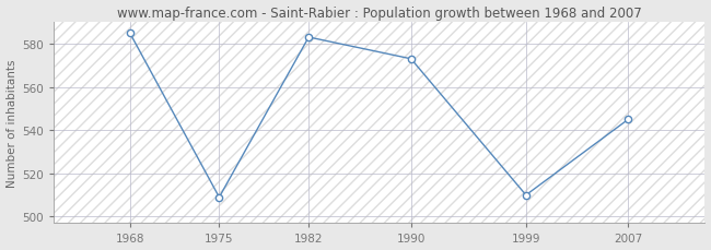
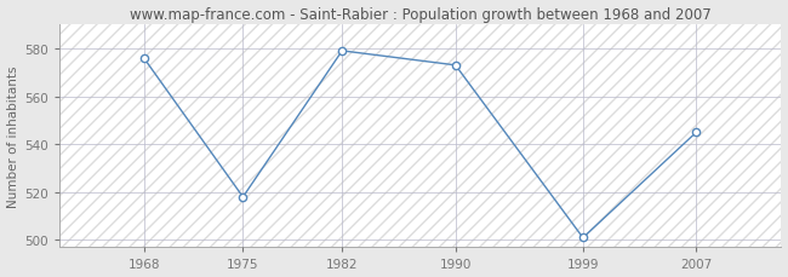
1968: 585 -> 576
1975: 509 -> 518
1982: 583 -> 579
1999: 510 -> 501
